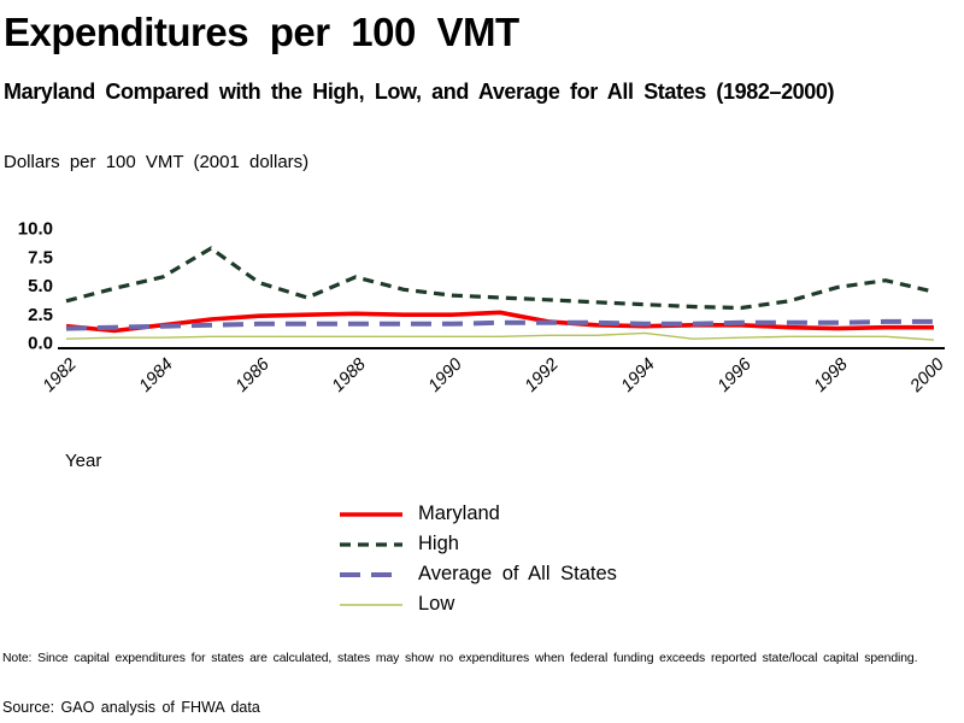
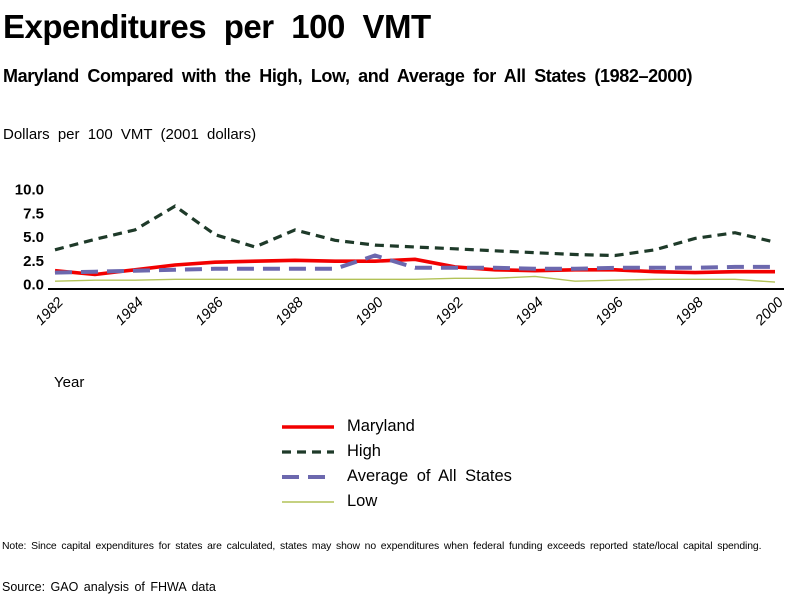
Average of All States/1990: 2 -> 3
